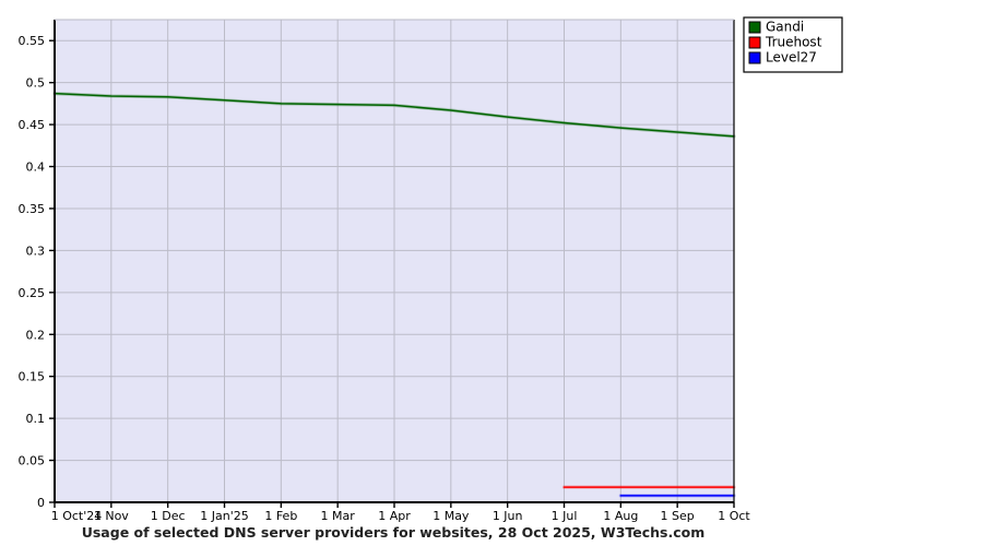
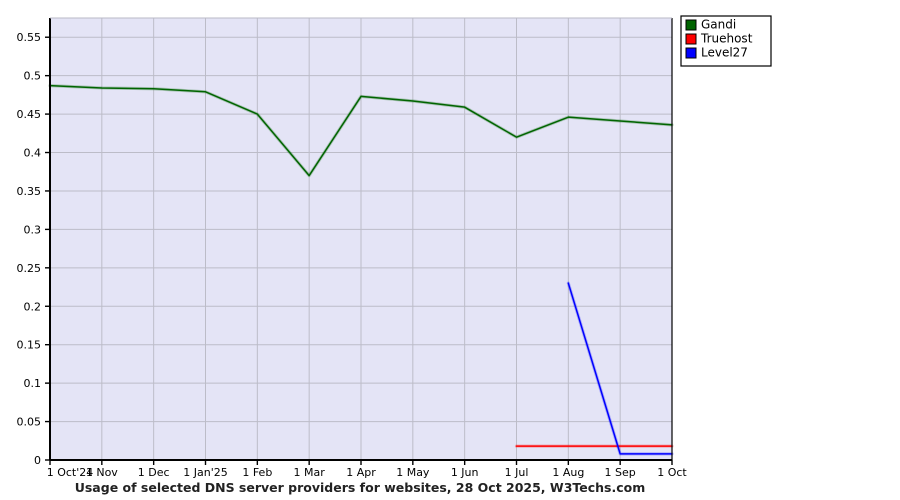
Gandi/1 Feb: 0.47 -> 0.45
Gandi/1 Mar: 0.47 -> 0.37
Gandi/1 Jul: 0.45 -> 0.42
Level27/1 Aug: 0.01 -> 0.23
